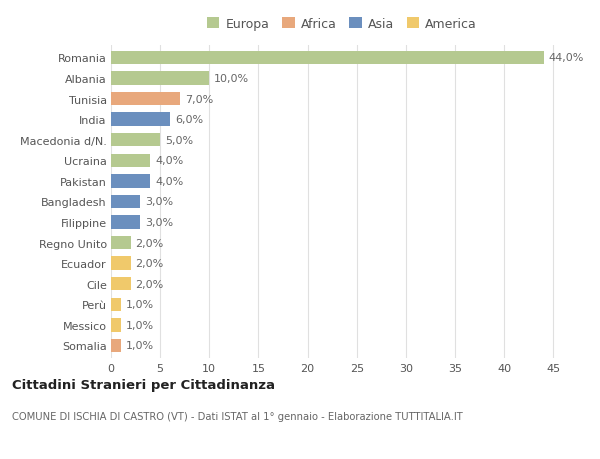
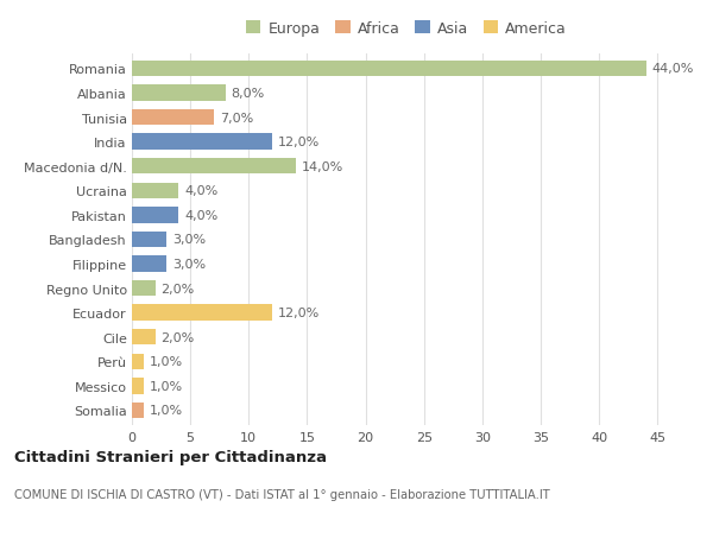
Albania: 10,0% -> 8,0%
India: 6,0% -> 12,0%
Macedonia d/N.: 5,0% -> 14,0%
Ecuador: 2,0% -> 12,0%
